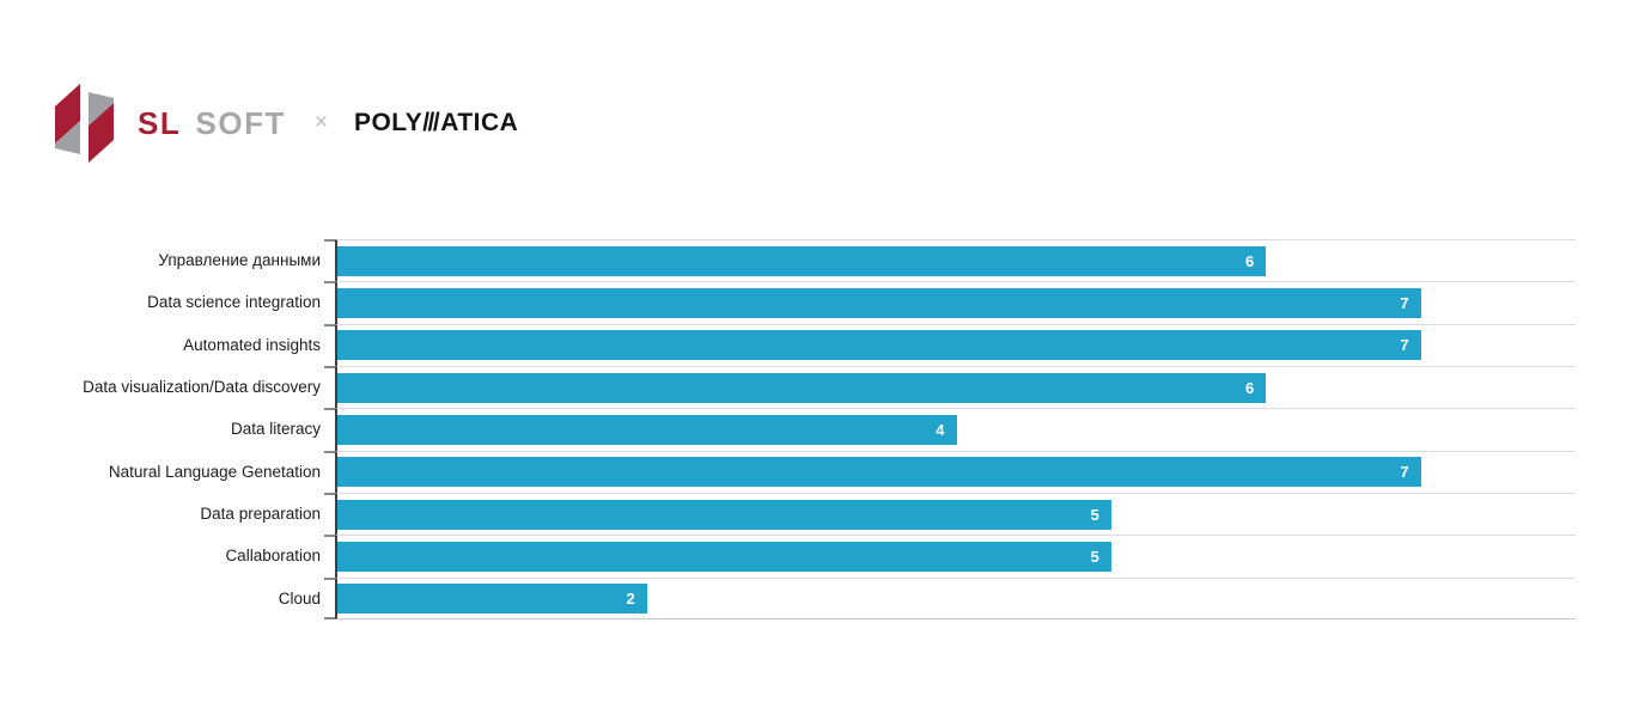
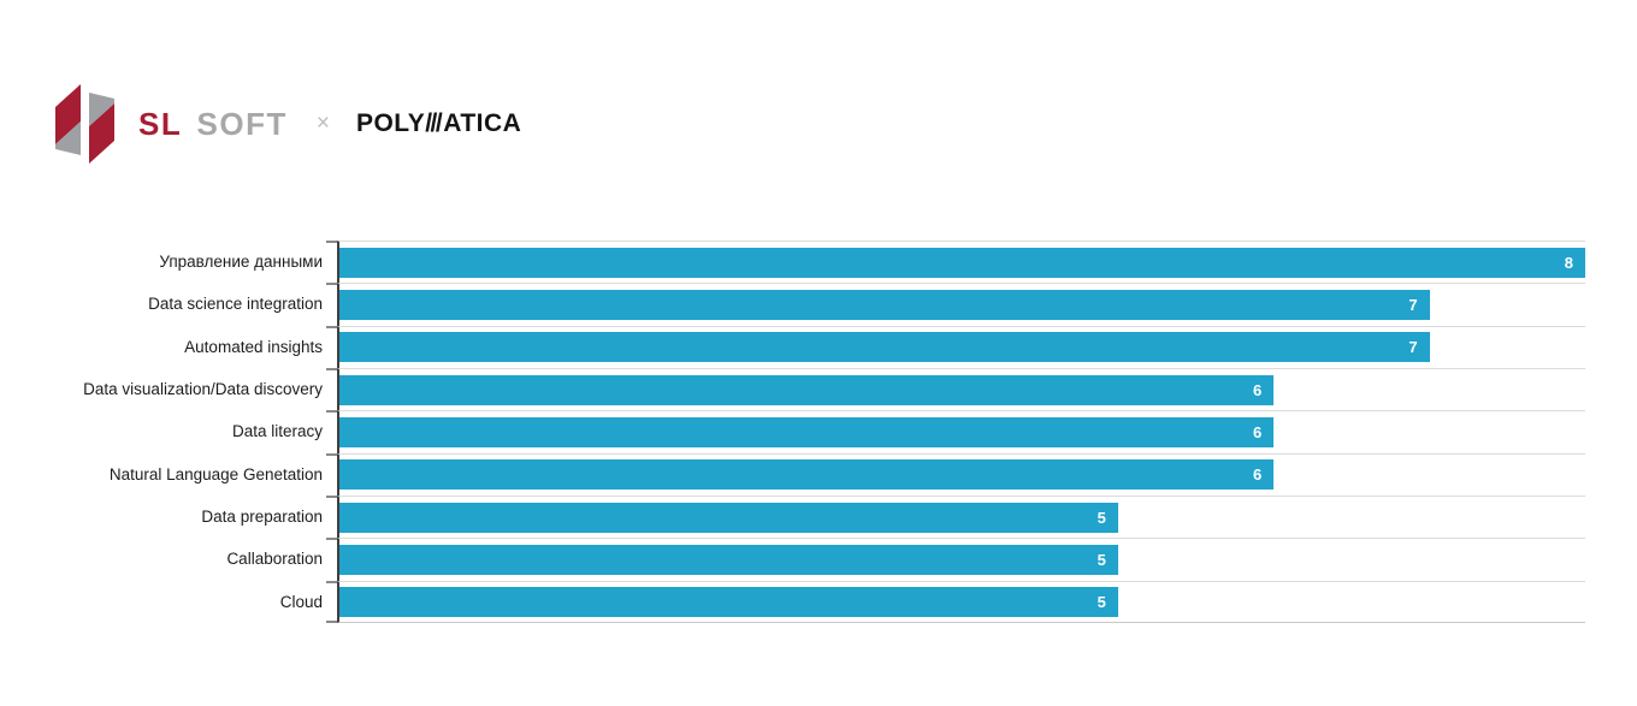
Управление данными: 6 -> 8
Data literacy: 4 -> 6
Natural Language Genetation: 7 -> 6
Cloud: 2 -> 5
